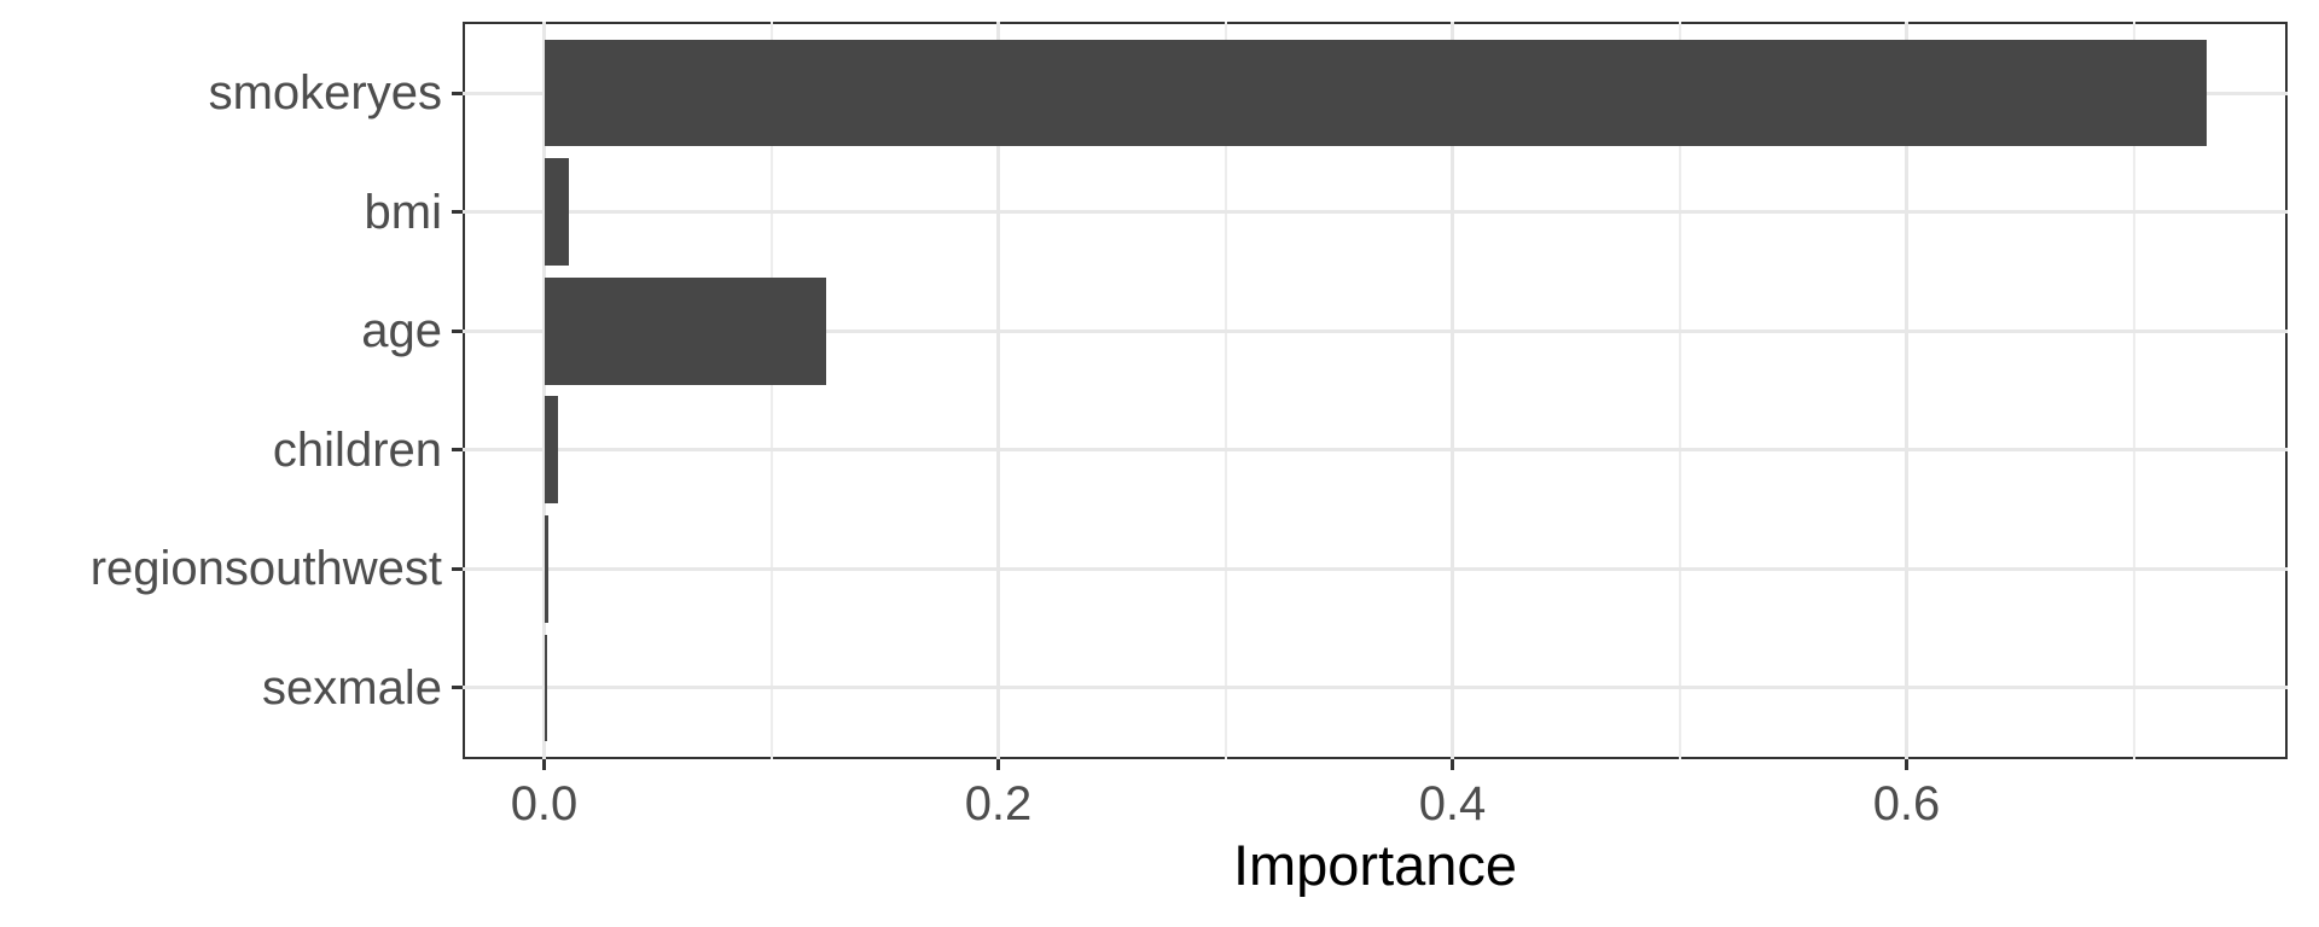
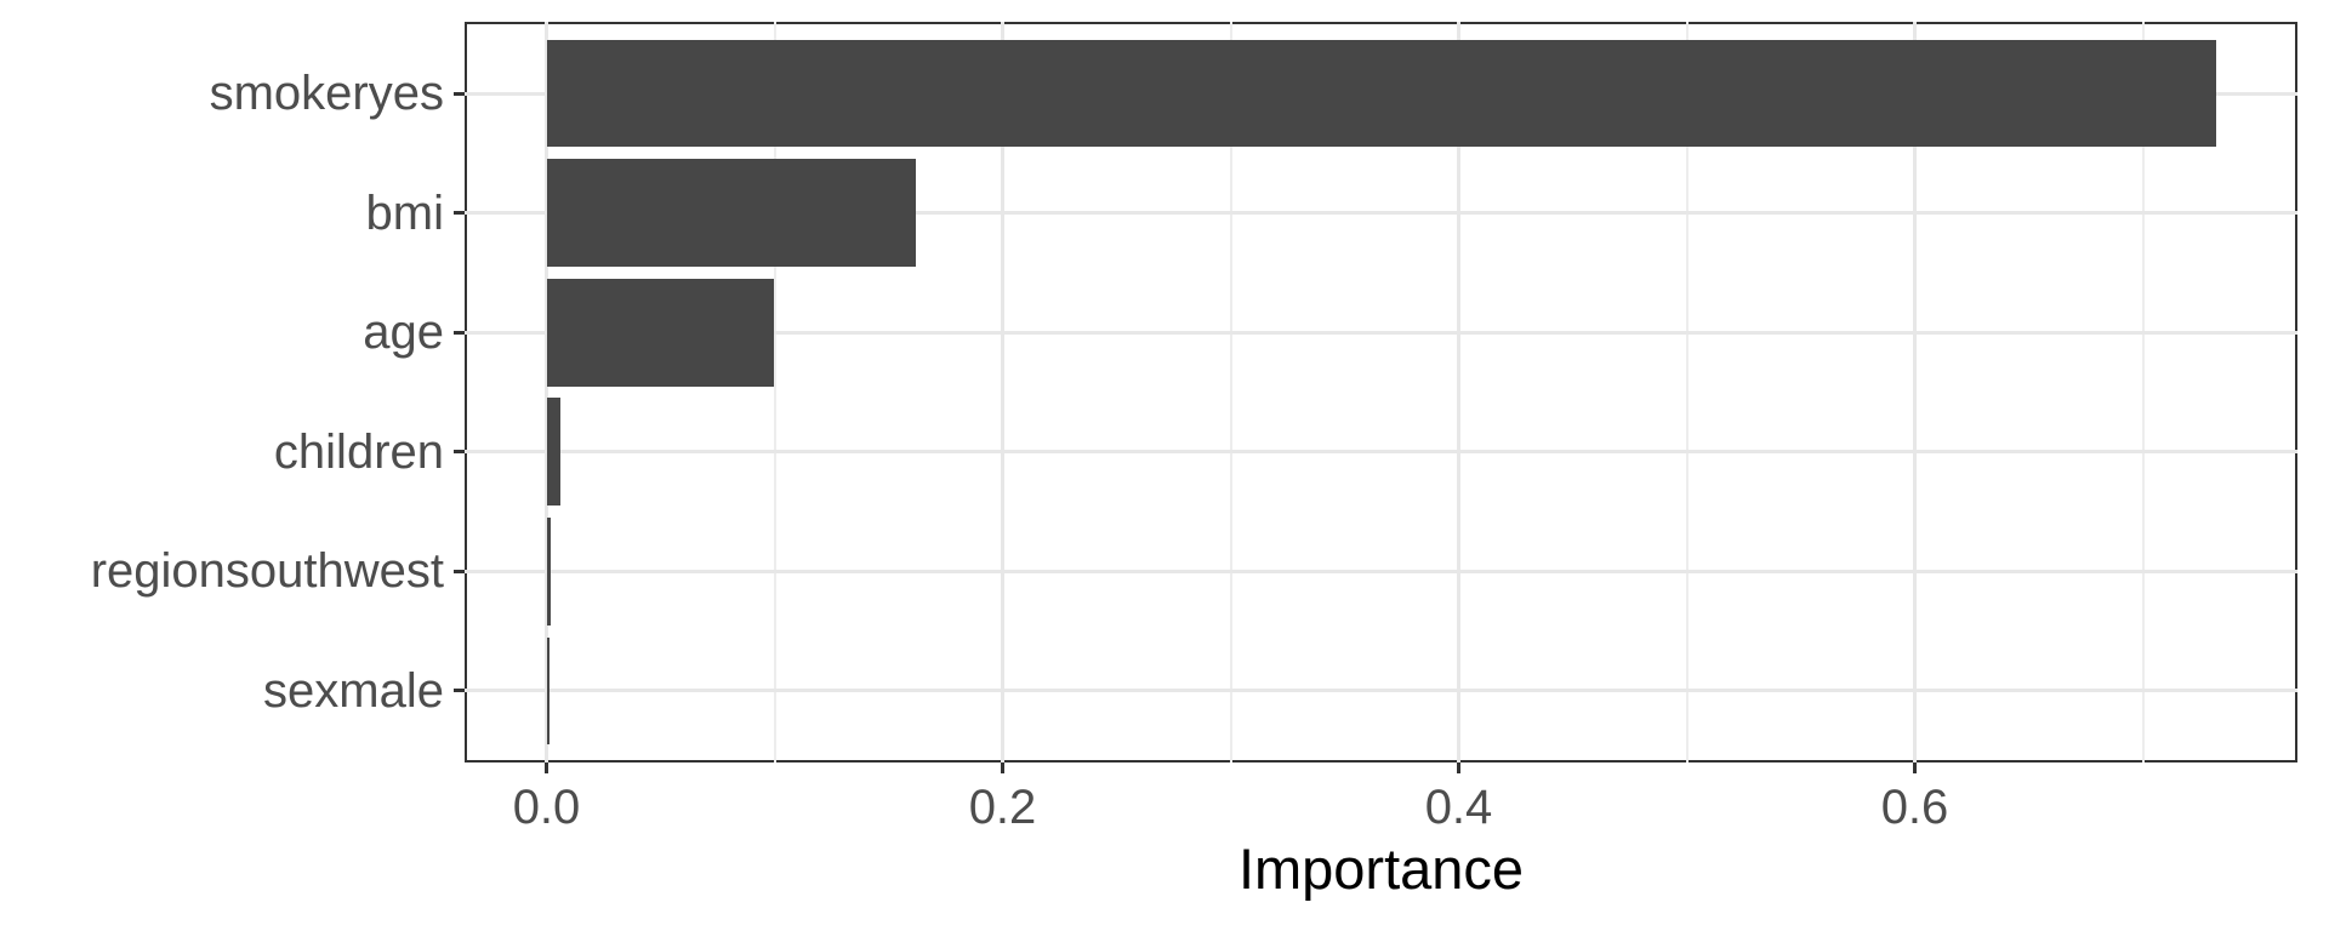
bmi: 0.011 -> 0.162
age: 0.124 -> 0.100
